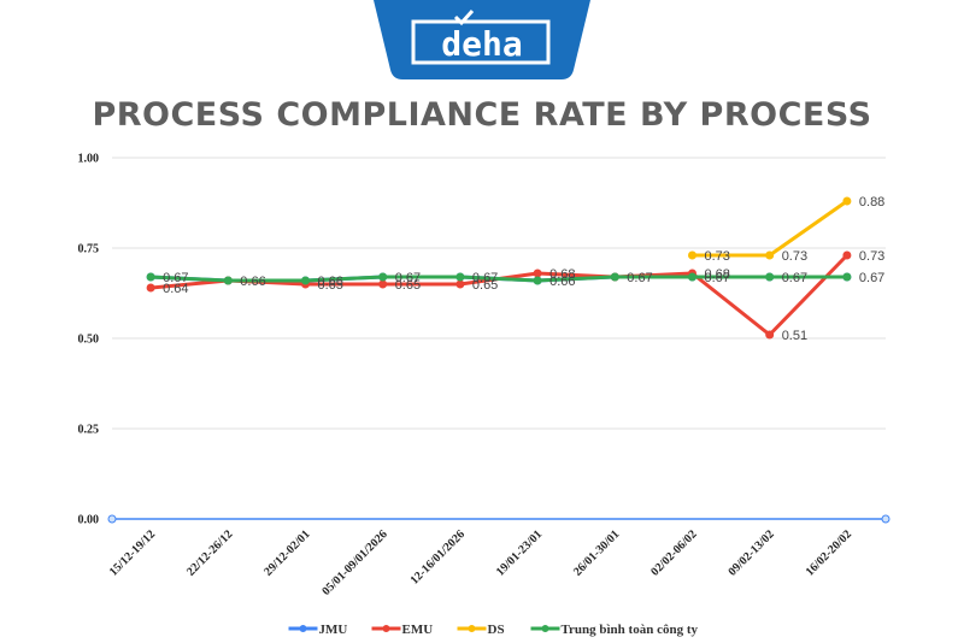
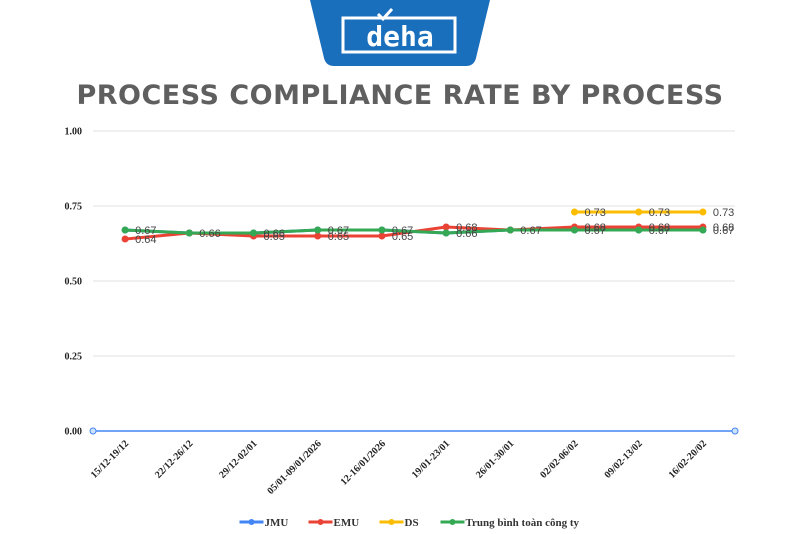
EMU/09/02-13/02: 0.51 -> 0.68
EMU/16/02-20/02: 0.73 -> 0.68
DS/16/02-20/02: 0.88 -> 0.73
